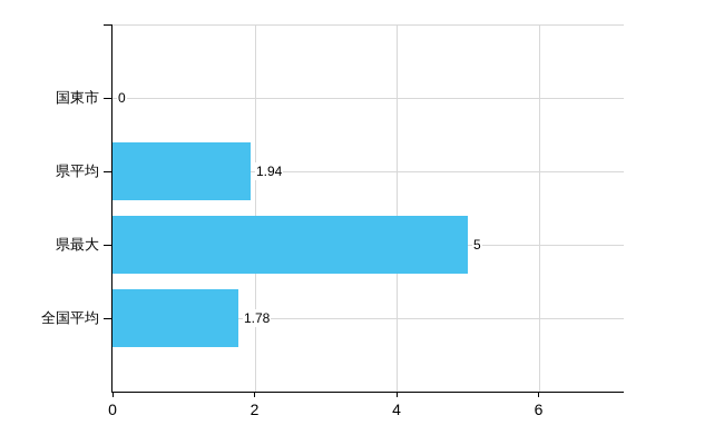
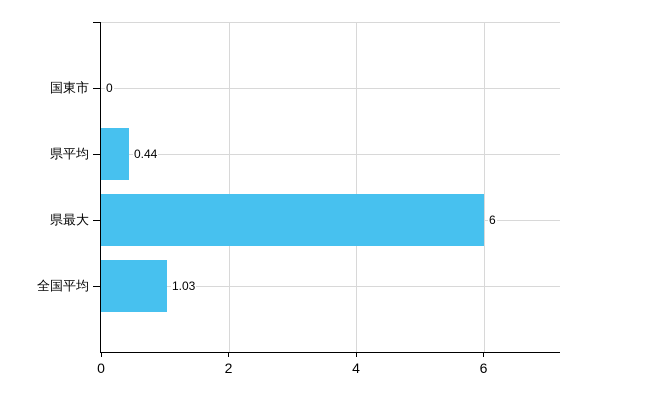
県平均: 1.94 -> 0.44
県最大: 5 -> 6
全国平均: 1.78 -> 1.03
